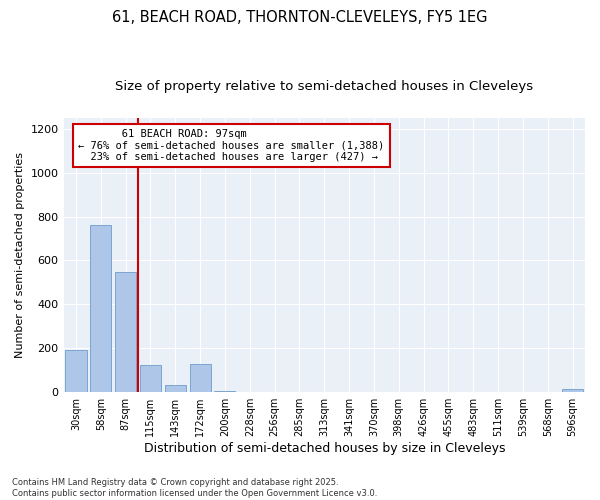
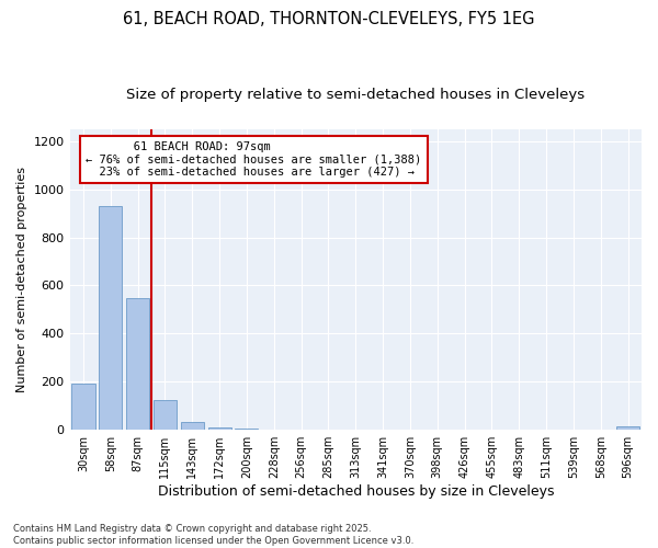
58sqm: 760 -> 931
172sqm: 130 -> 12
